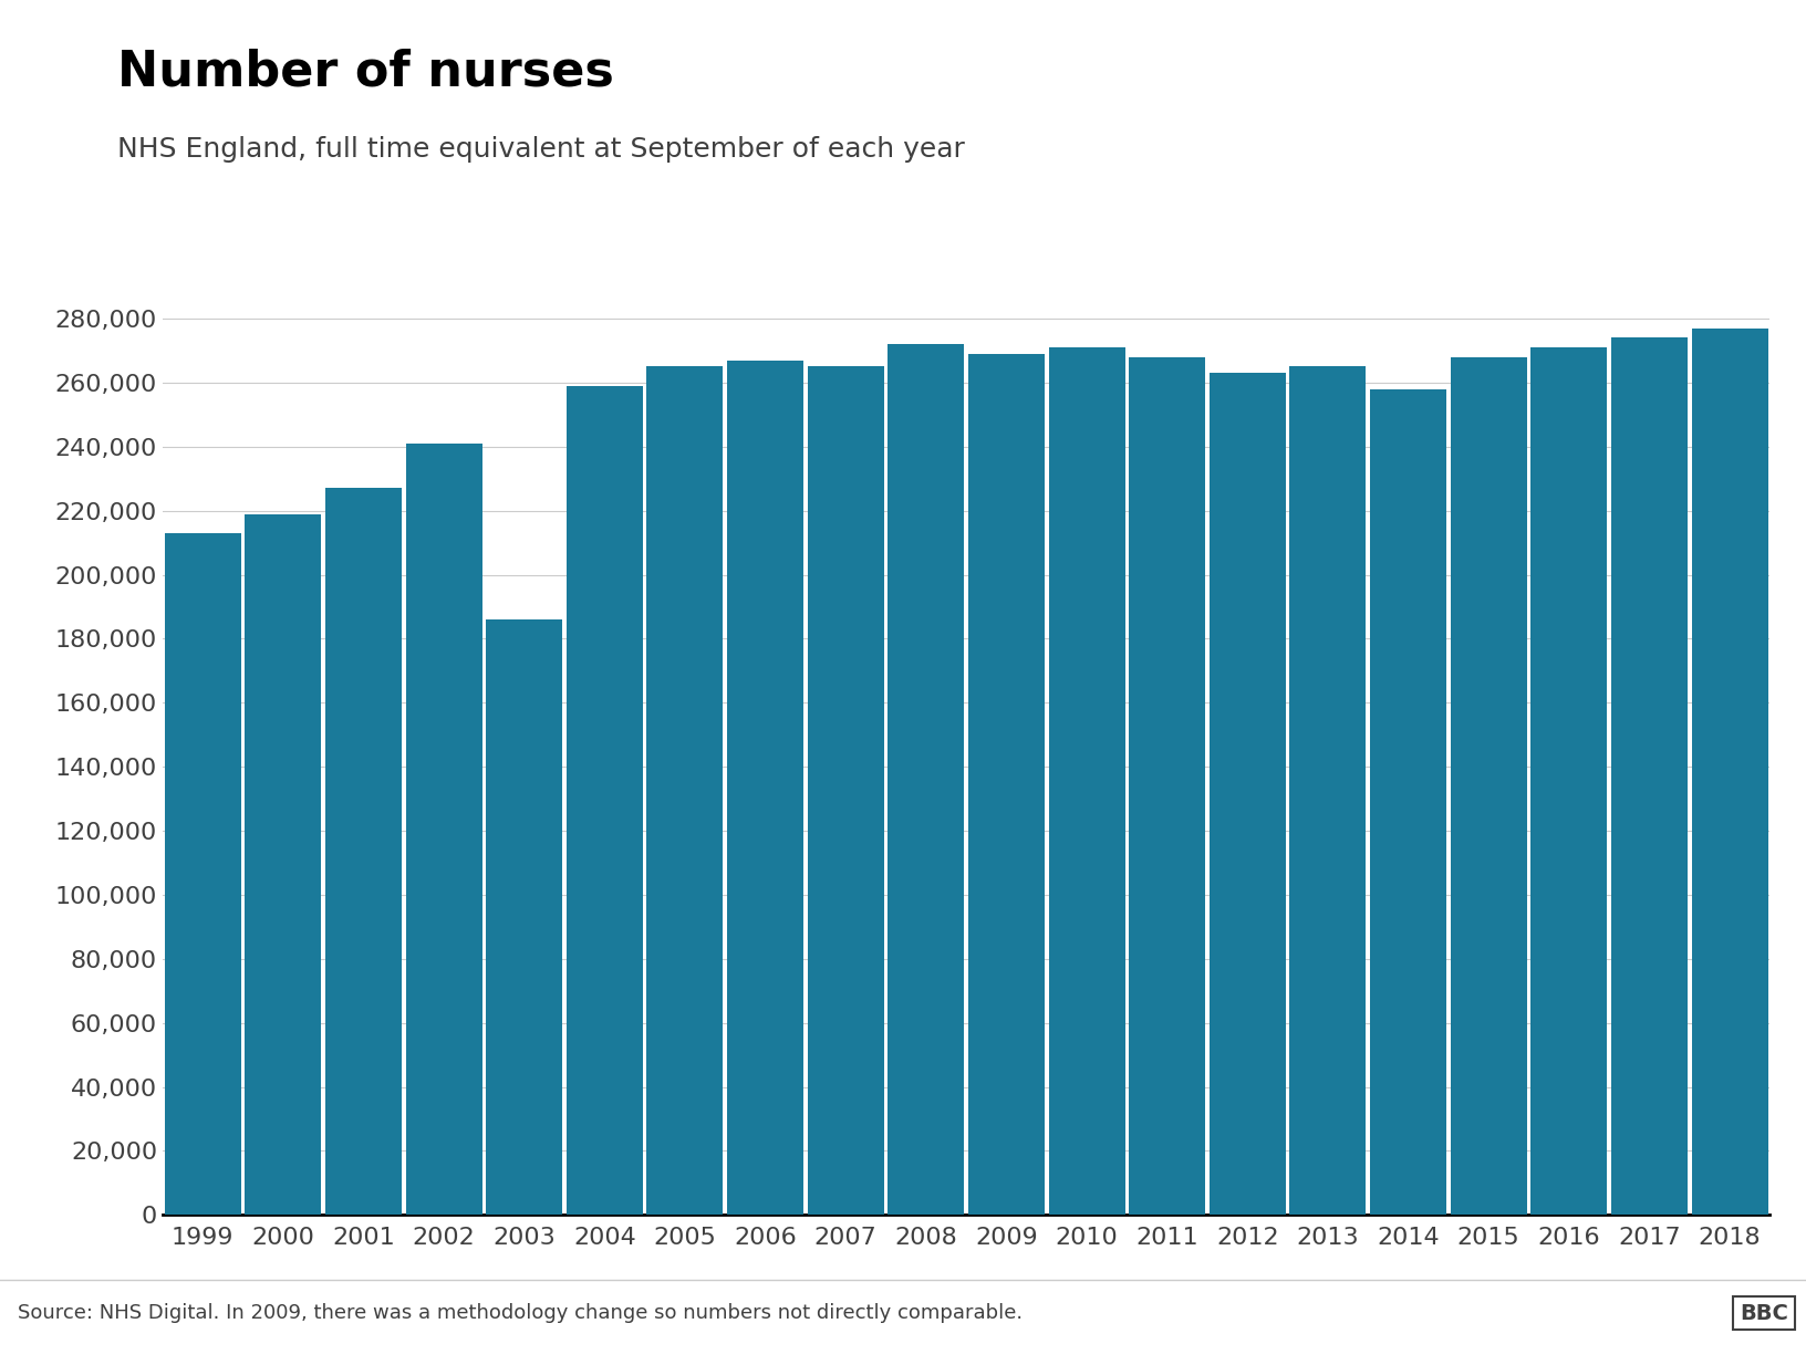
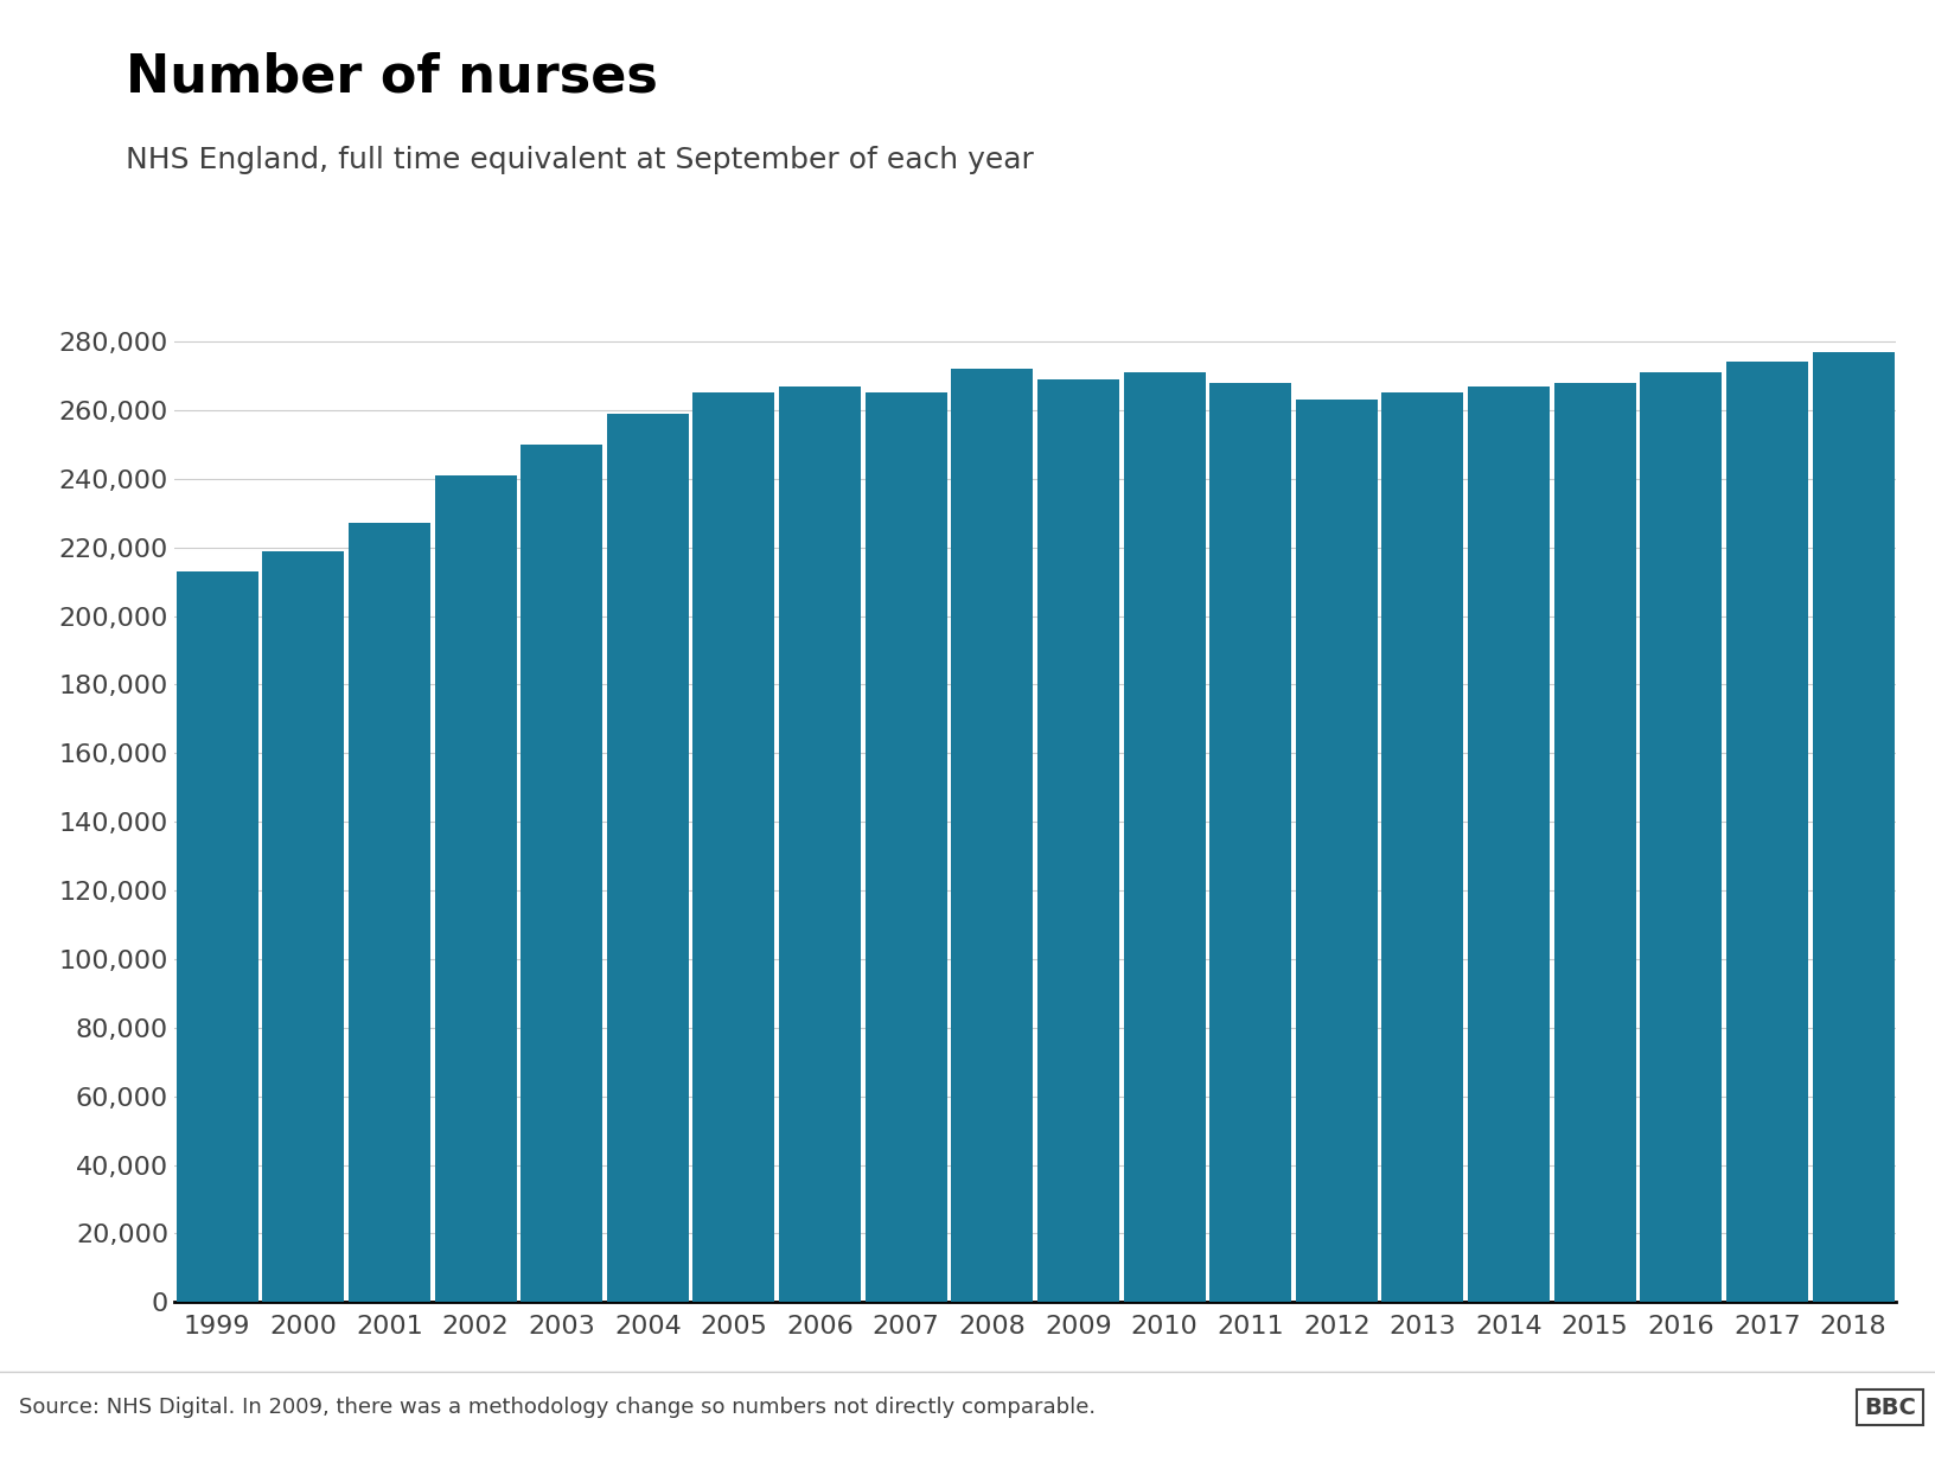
2003: 186,000 -> 250,000
2014: 258,000 -> 267,000
